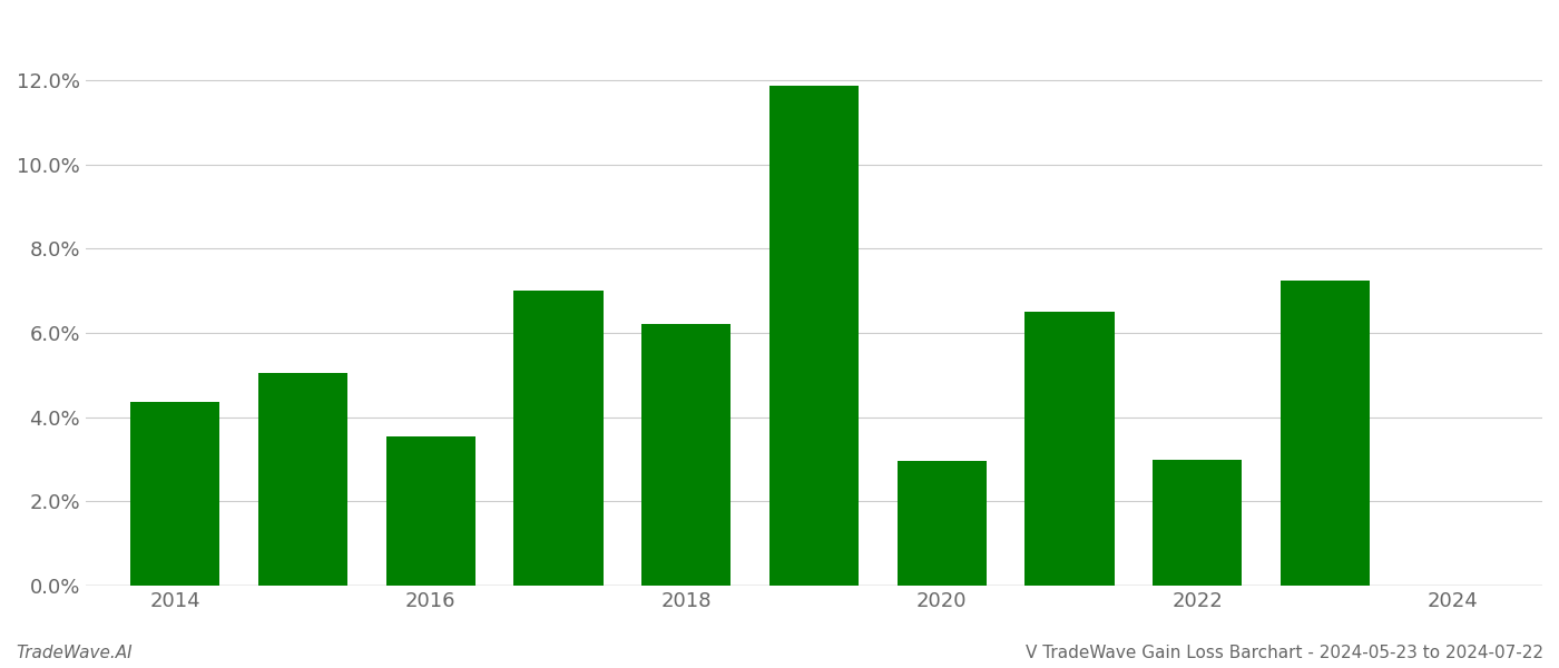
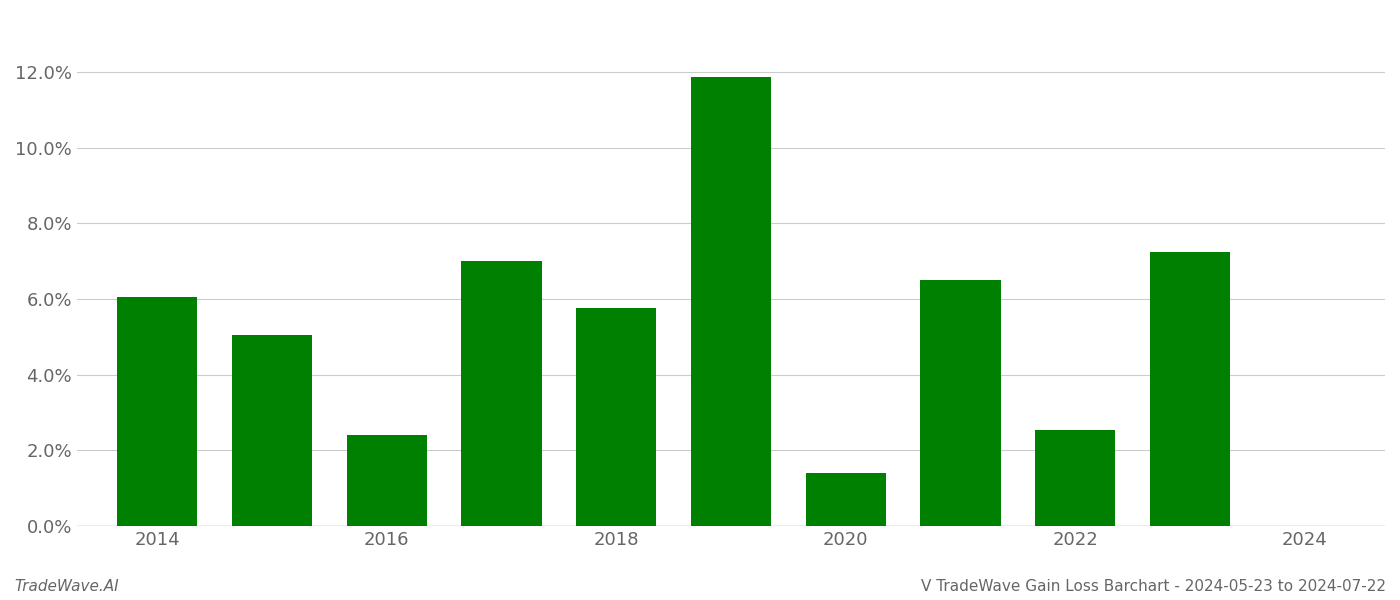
2014: 4.35% -> 6.05%
2016: 3.55% -> 2.40%
2018: 6.20% -> 5.75%
2020: 2.95% -> 1.40%
2022: 3.00% -> 2.55%
